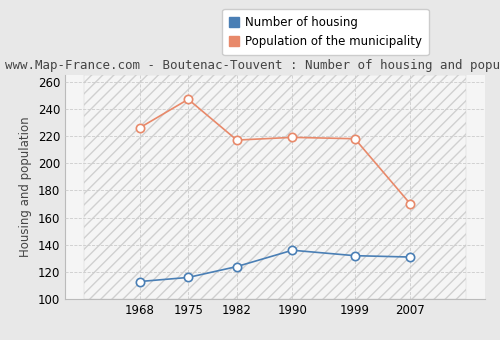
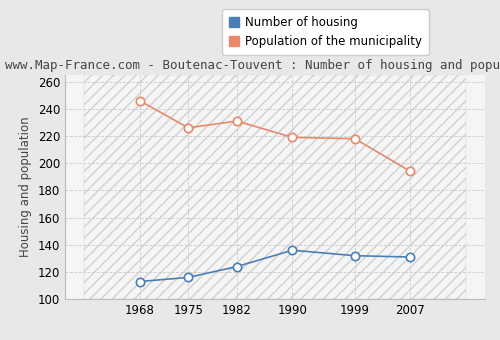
Population of the municipality/1968: 226 -> 246
Population of the municipality/1975: 247 -> 226
Population of the municipality/1982: 217 -> 231
Population of the municipality/2007: 170 -> 194
